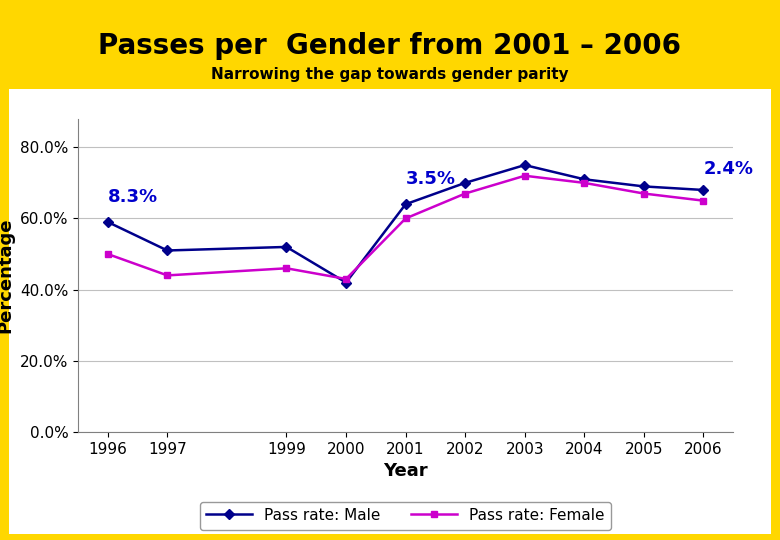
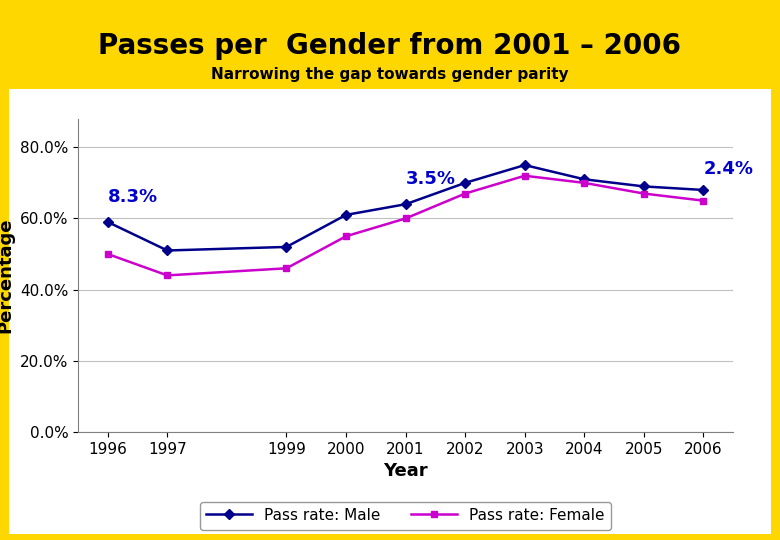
Pass rate: Male/2000: 42% -> 61%
Pass rate: Female/2000: 43% -> 55%
